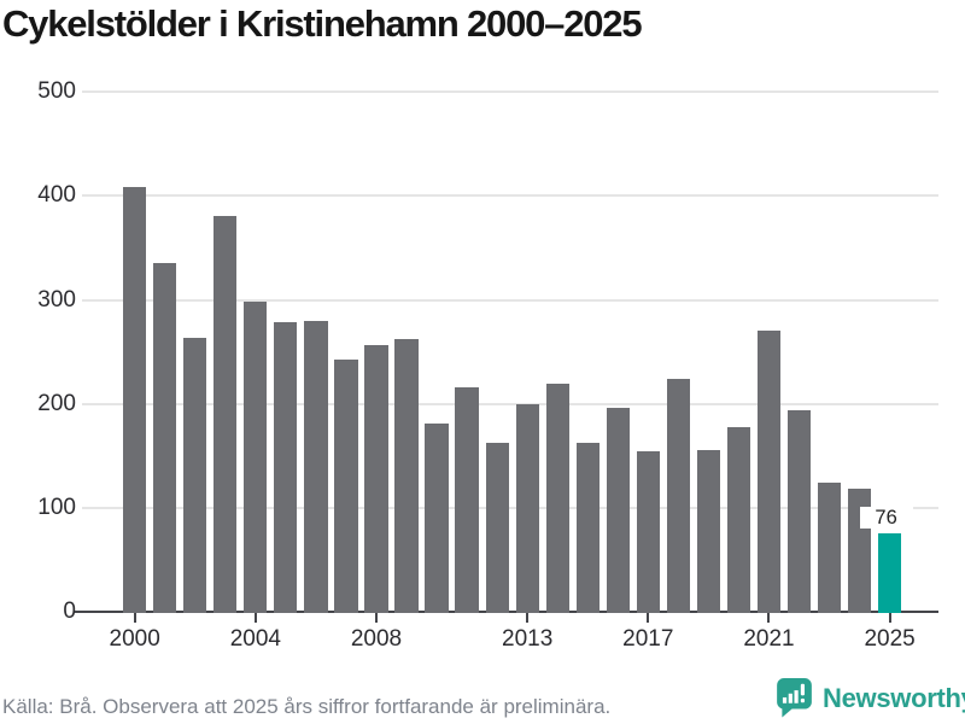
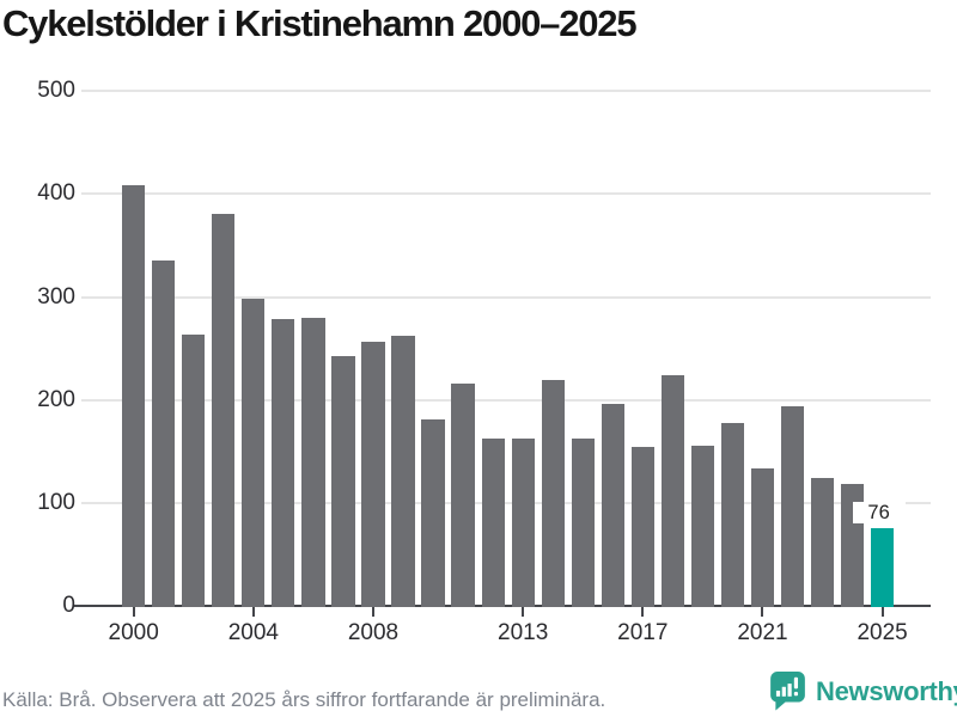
2013: 200 -> 160
2021: 270 -> 130
